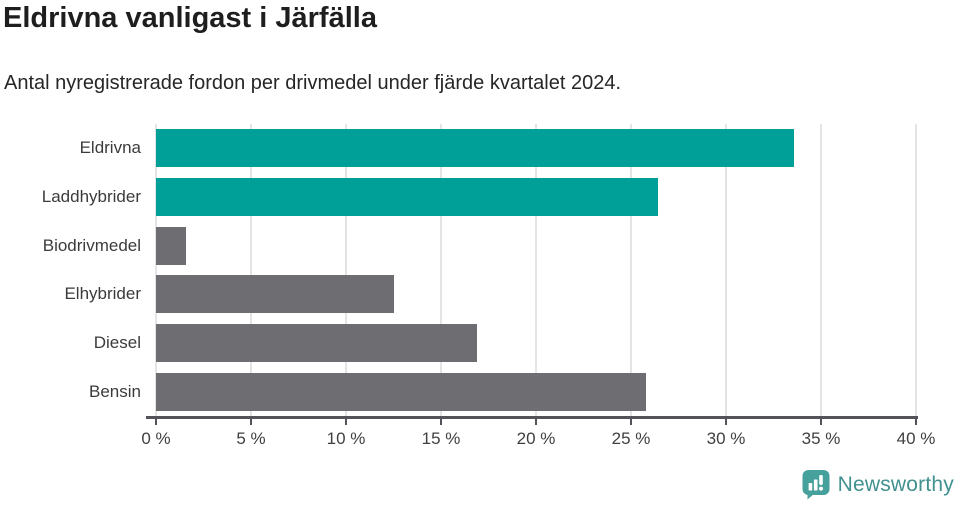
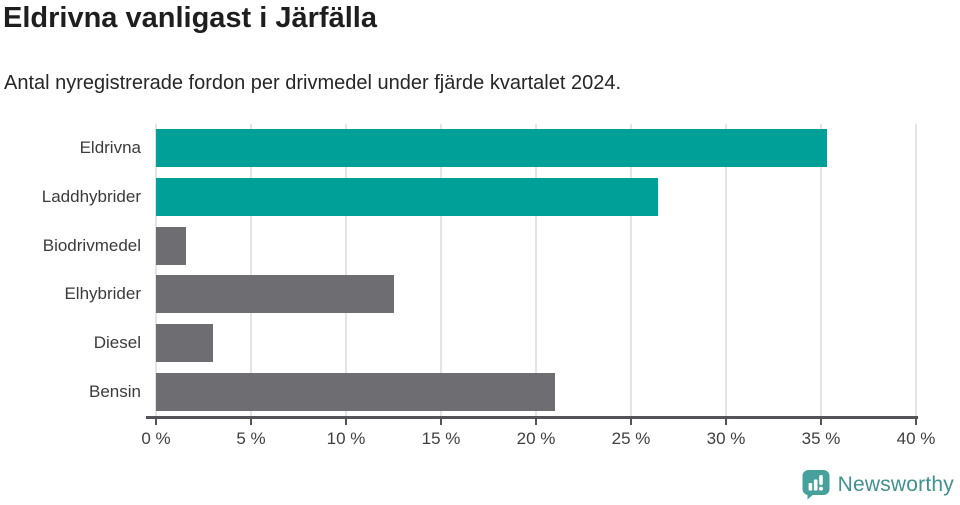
Eldrivna: 33.6% -> 35.3%
Diesel: 16.9% -> 3.0%
Bensin: 25.8% -> 21.0%
